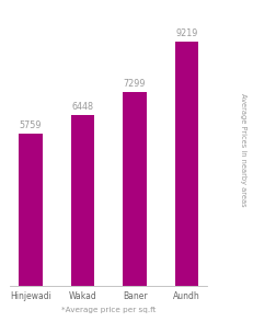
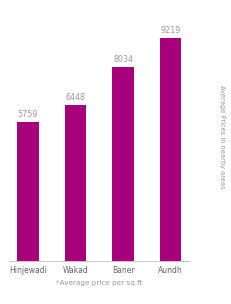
Baner: 7299 -> 8034
